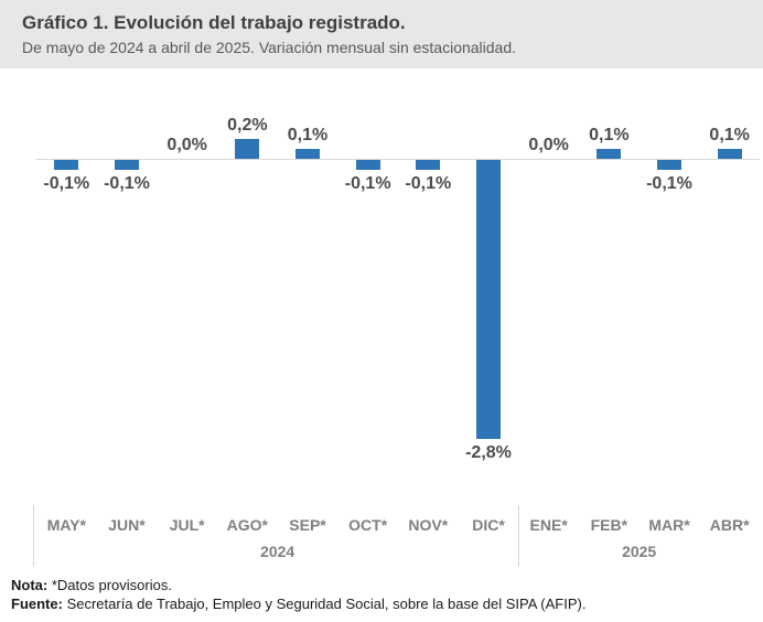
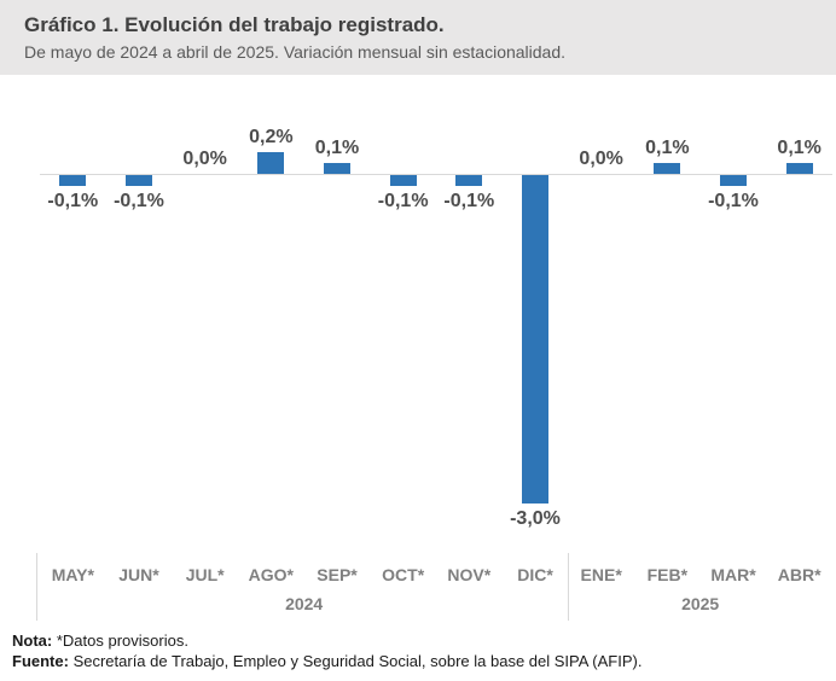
DIC*: -2,8% -> -3,0%
